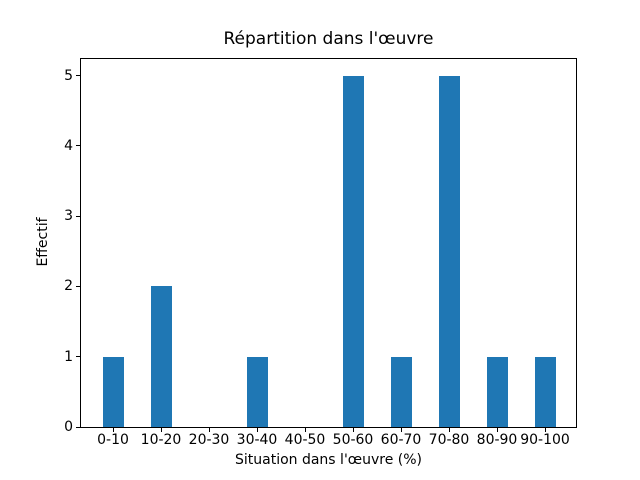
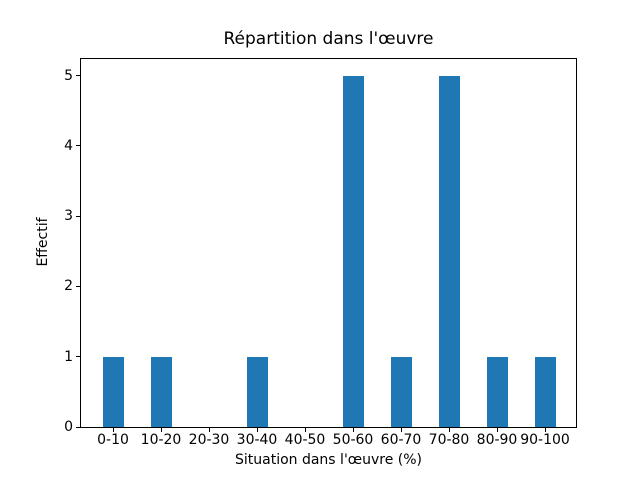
10-20: 2 -> 1
